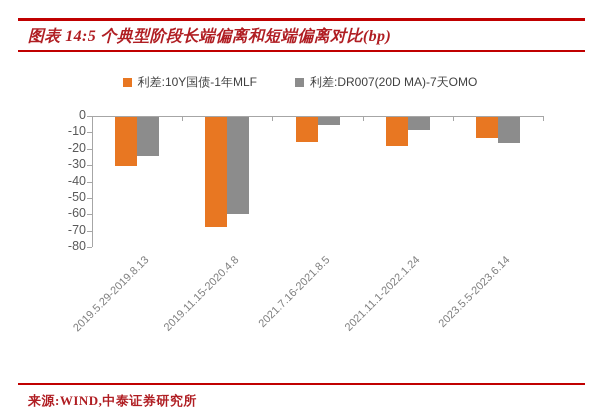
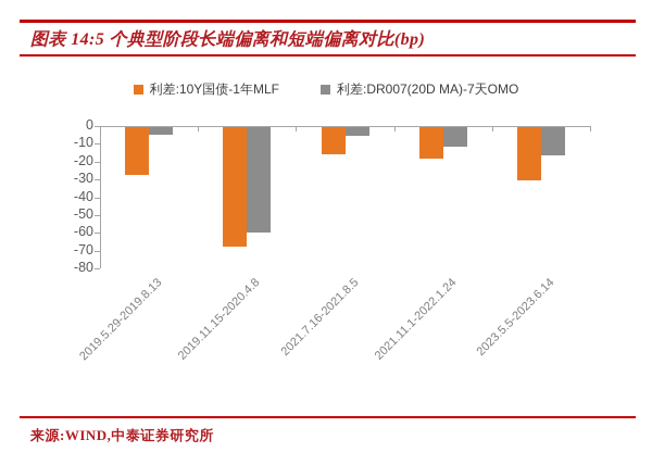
利差:10Y国债-1年MLF/2019.5.29-2019.8.13: -30 -> -27
利差:DR007(20D MA)-7天OMO/2019.5.29-2019.8.13: -24 -> -4
利差:DR007(20D MA)-7天OMO/2021.11.1-2022.1.24: -8 -> -11
利差:10Y国债-1年MLF/2023.5.5-2023.6.14: -13 -> -30
